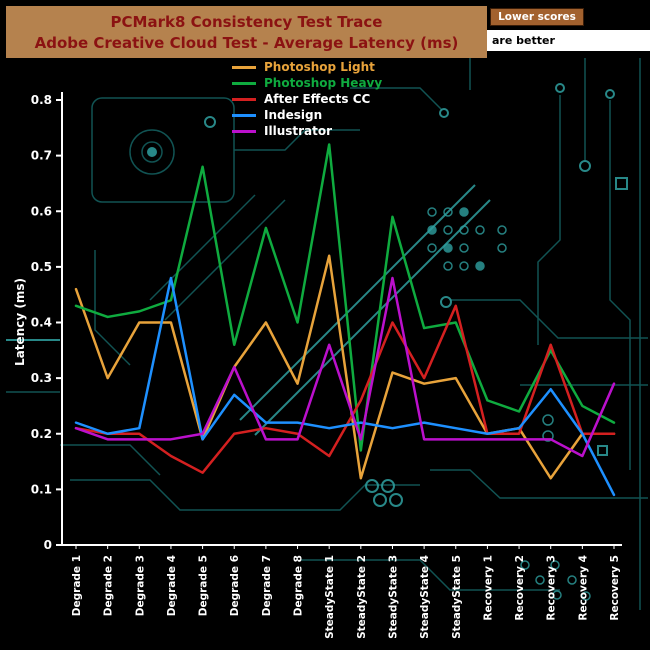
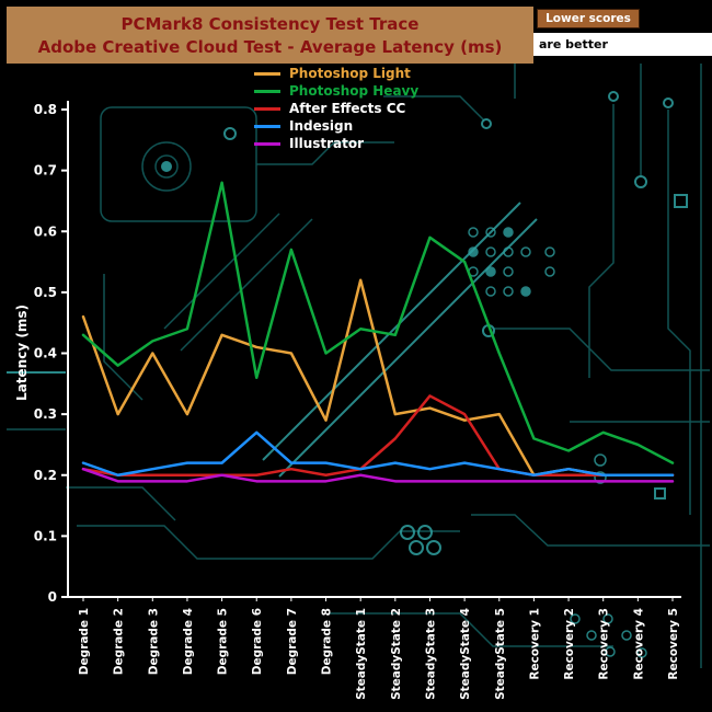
Photoshop Heavy/Degrade 2: 0.41 -> 0.38
Photoshop Light/Degrade 4: 0.40 -> 0.30
After Effects CC/Degrade 4: 0.16 -> 0.20
Indesign/Degrade 4: 0.48 -> 0.22
Photoshop Light/Degrade 5: 0.19 -> 0.43
After Effects CC/Degrade 5: 0.13 -> 0.20
Indesign/Degrade 5: 0.19 -> 0.22
Photoshop Light/Degrade 6: 0.32 -> 0.41
Illustrator/Degrade 6: 0.32 -> 0.19
Photoshop Heavy/SteadyState 1: 0.72 -> 0.44
After Effects CC/SteadyState 1: 0.16 -> 0.21
Illustrator/SteadyState 1: 0.36 -> 0.20
Photoshop Light/SteadyState 2: 0.12 -> 0.30
Photoshop Heavy/SteadyState 2: 0.17 -> 0.43
After Effects CC/SteadyState 3: 0.40 -> 0.33
Illustrator/SteadyState 3: 0.48 -> 0.19
Photoshop Heavy/SteadyState 4: 0.39 -> 0.55
After Effects CC/SteadyState 5: 0.43 -> 0.21
Photoshop Light/Recovery 3: 0.12 -> 0.20
Photoshop Heavy/Recovery 3: 0.35 -> 0.27
After Effects CC/Recovery 3: 0.36 -> 0.20
Indesign/Recovery 3: 0.28 -> 0.20
Illustrator/Recovery 4: 0.16 -> 0.19
Indesign/Recovery 5: 0.09 -> 0.20
Illustrator/Recovery 5: 0.29 -> 0.19
